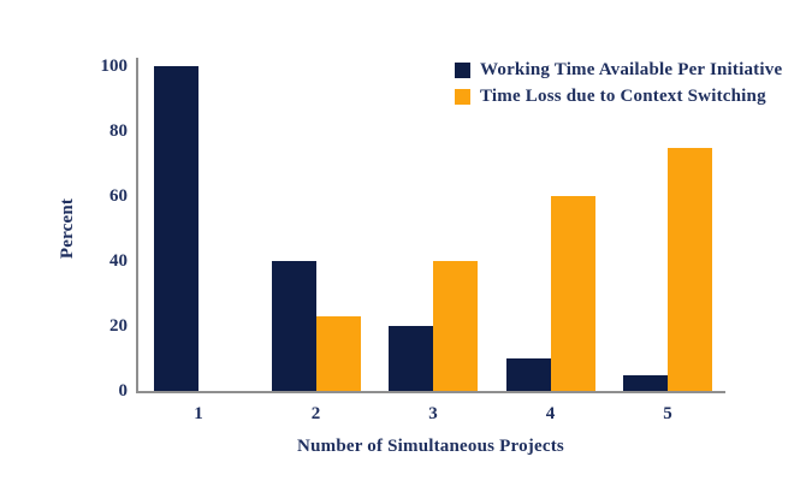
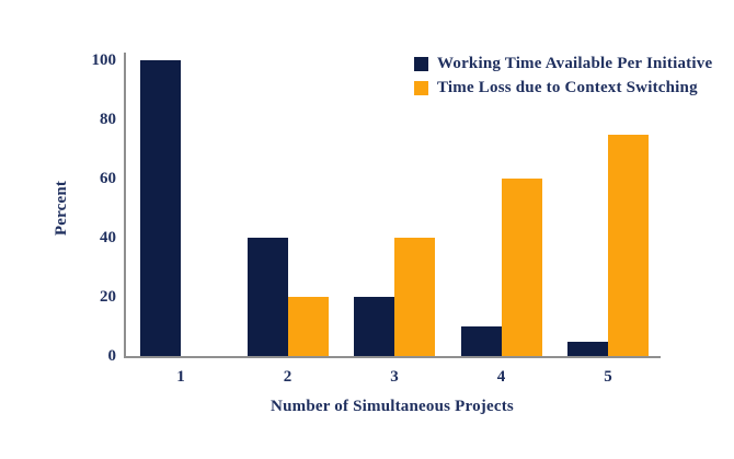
Time Loss due to Context Switching/2: 23 -> 20
